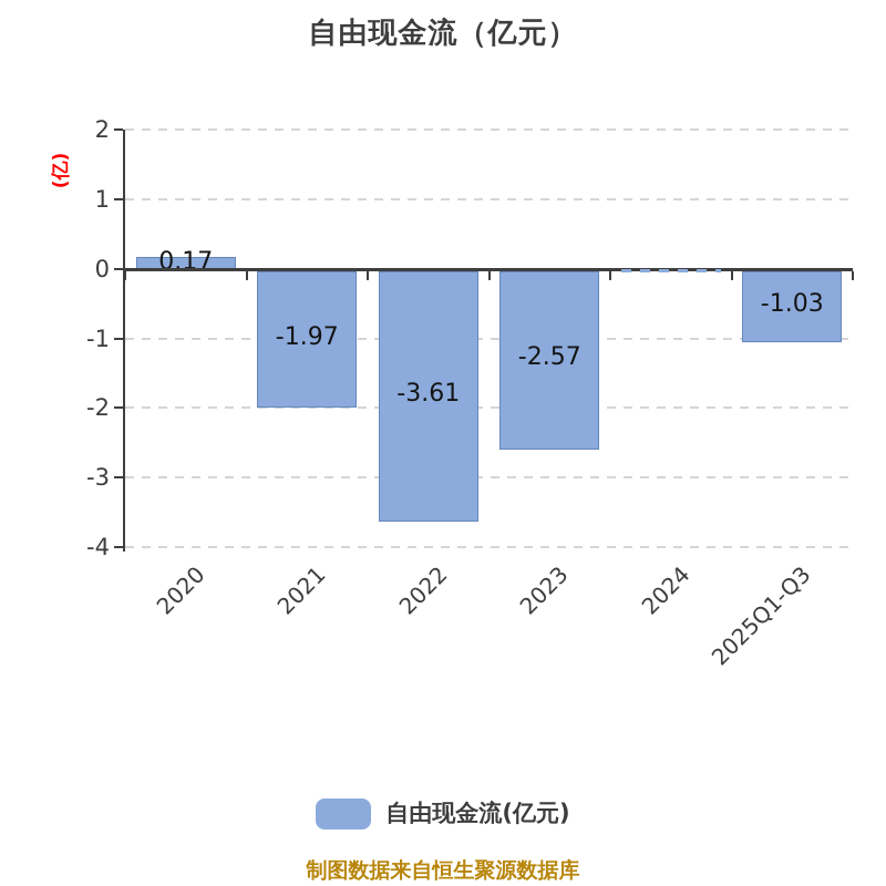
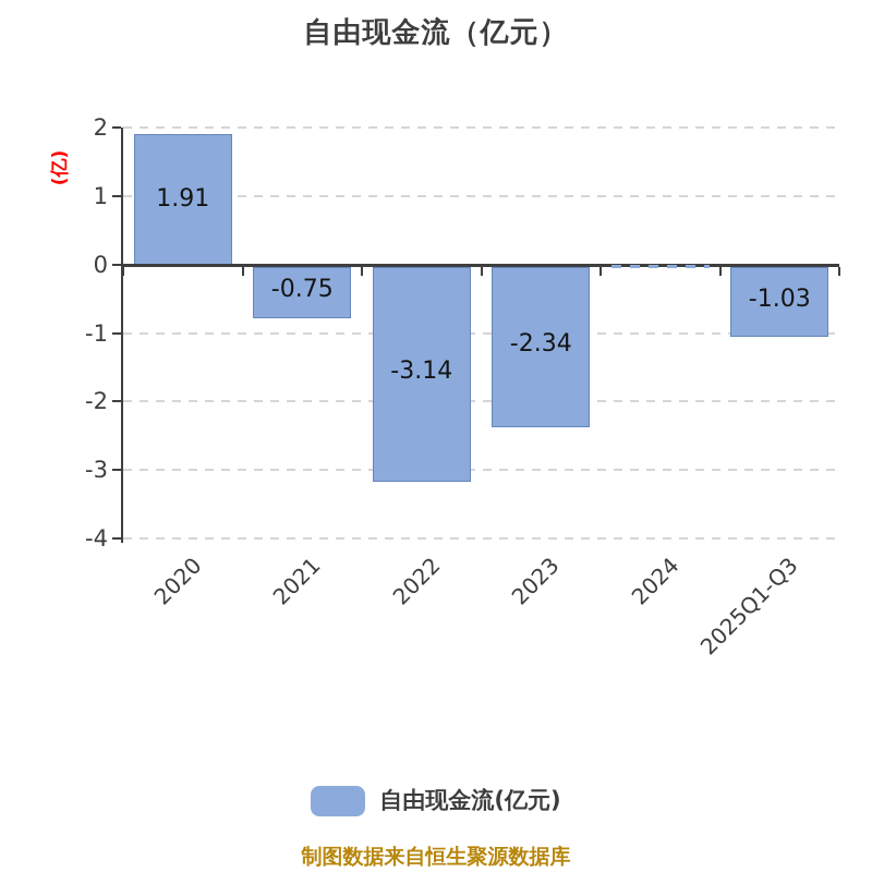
2020: 0.17 -> 1.91
2021: -1.97 -> -0.75
2022: -3.61 -> -3.14
2023: -2.57 -> -2.34
